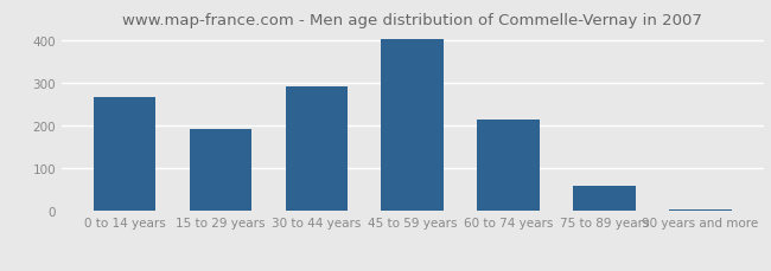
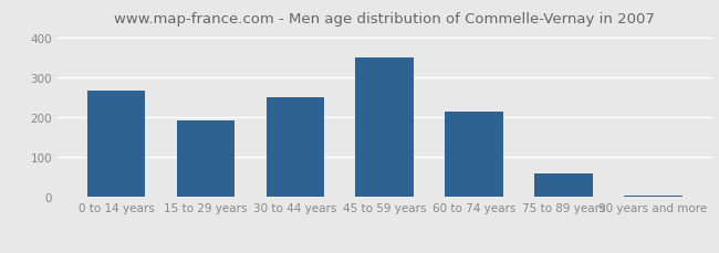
30 to 44 years: 291 -> 250
45 to 59 years: 401 -> 350
